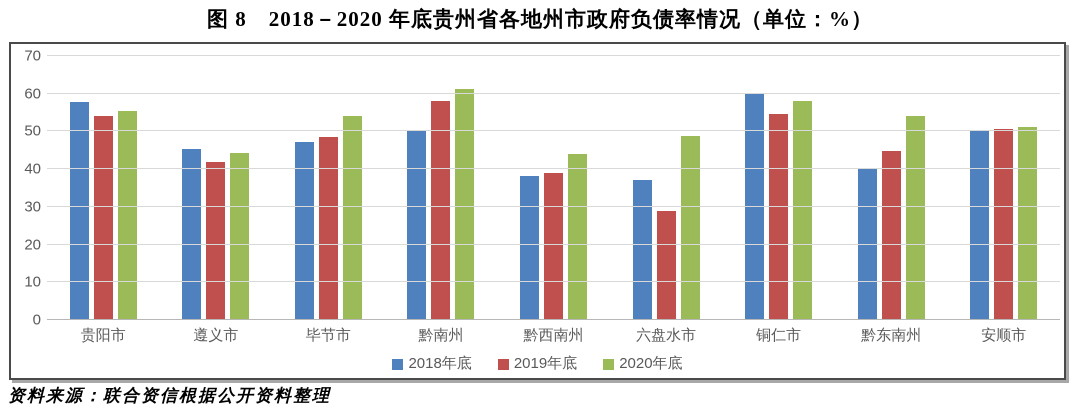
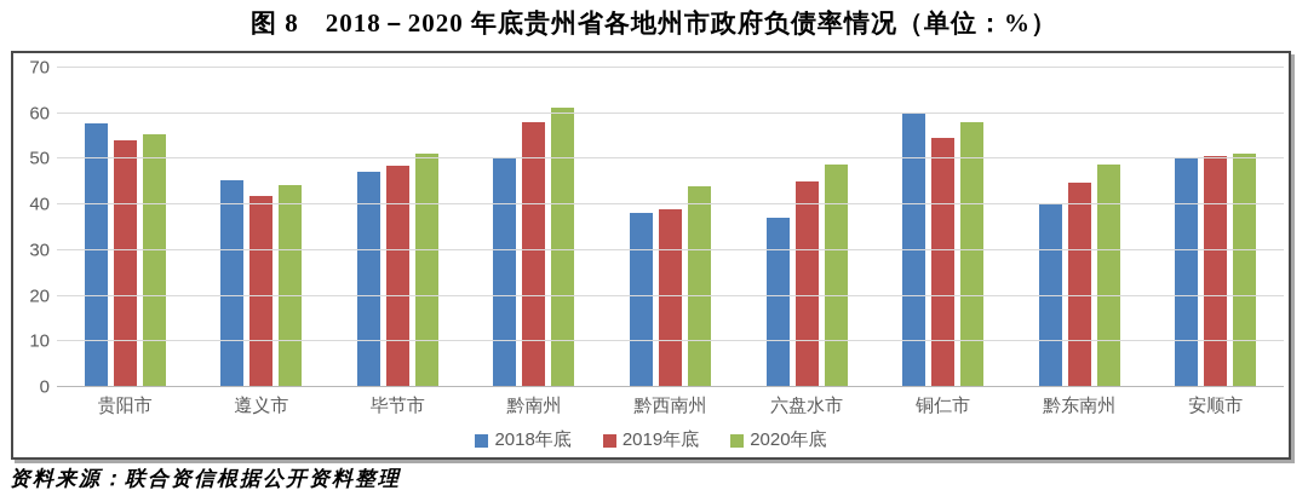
2020年底/毕节市: 54 -> 51
2019年底/六盘水市: 29 -> 45
2020年底/黔东南州: 54 -> 49
